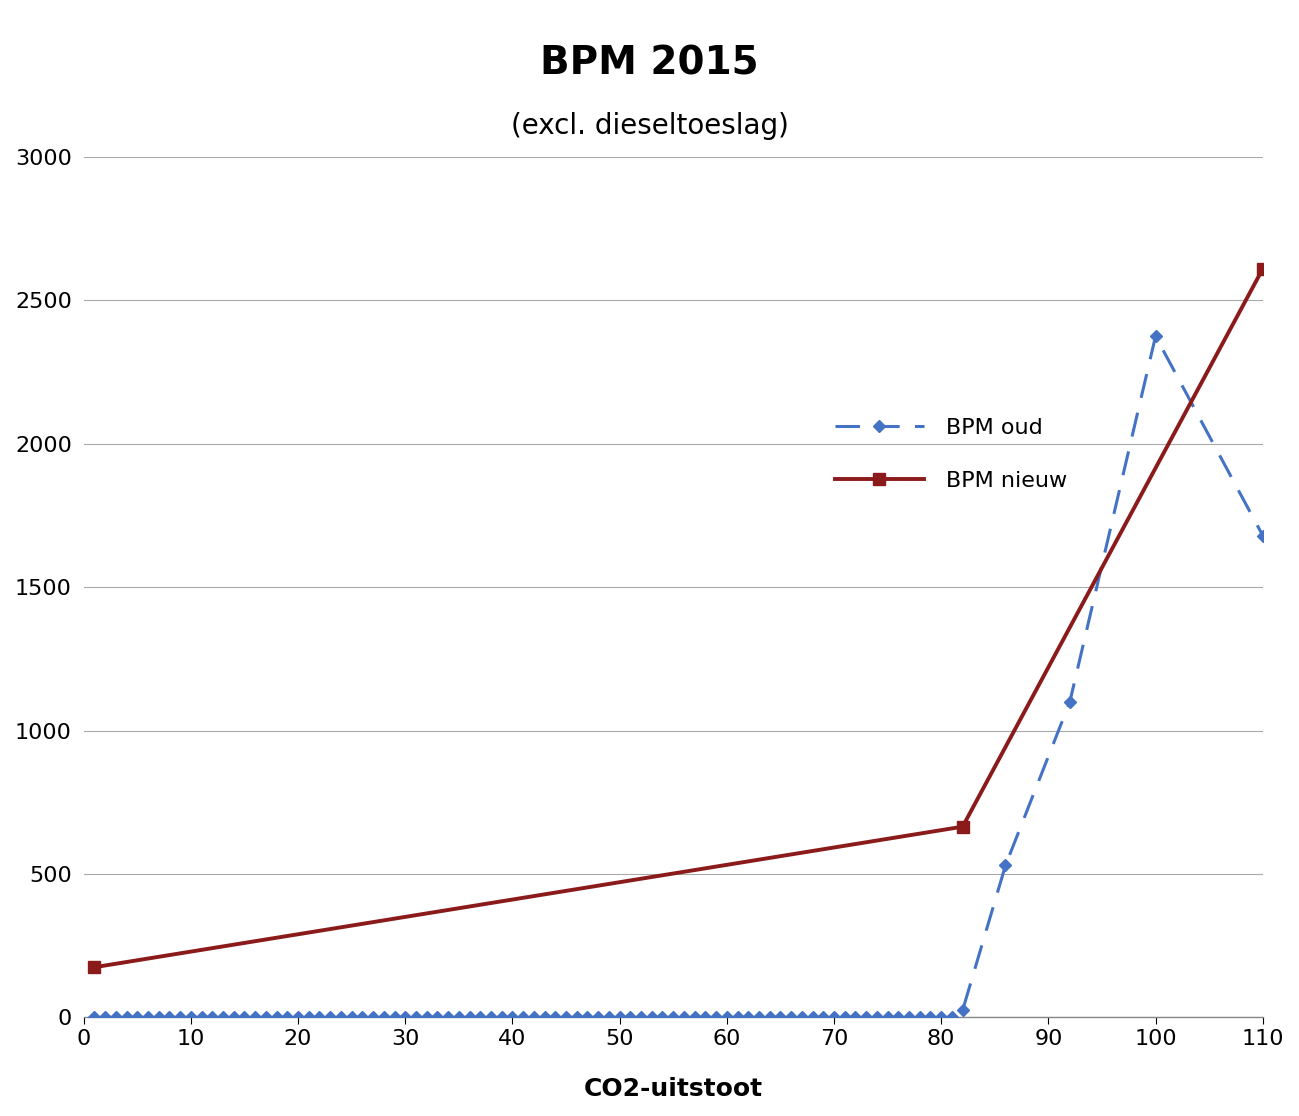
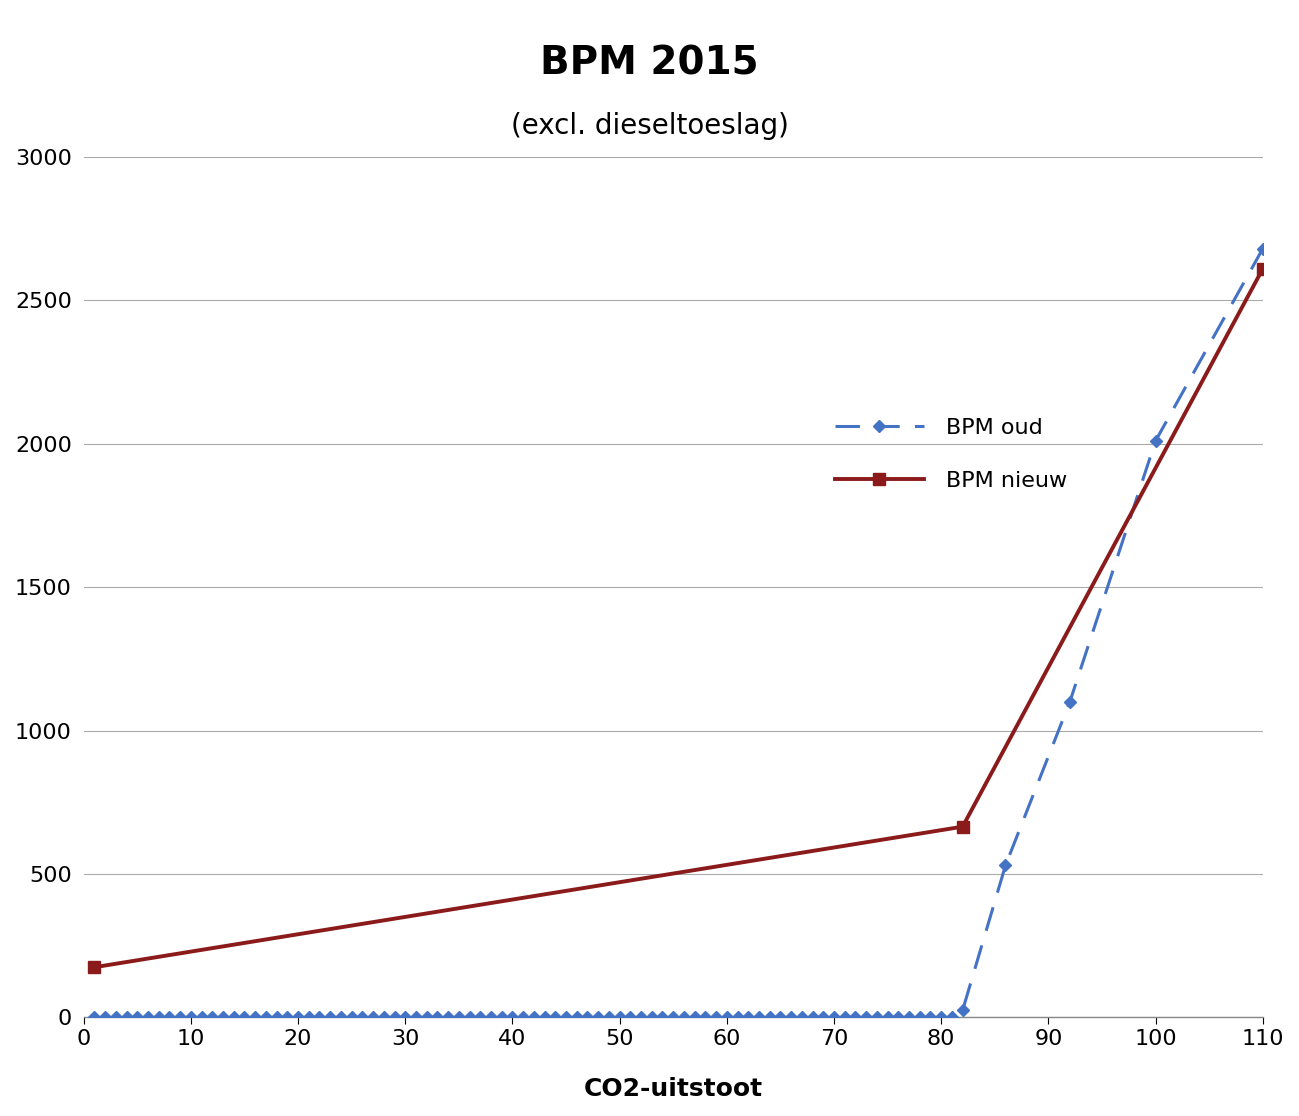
BPM oud/100: 2375 -> 2010
BPM oud/110: 1680 -> 2680
